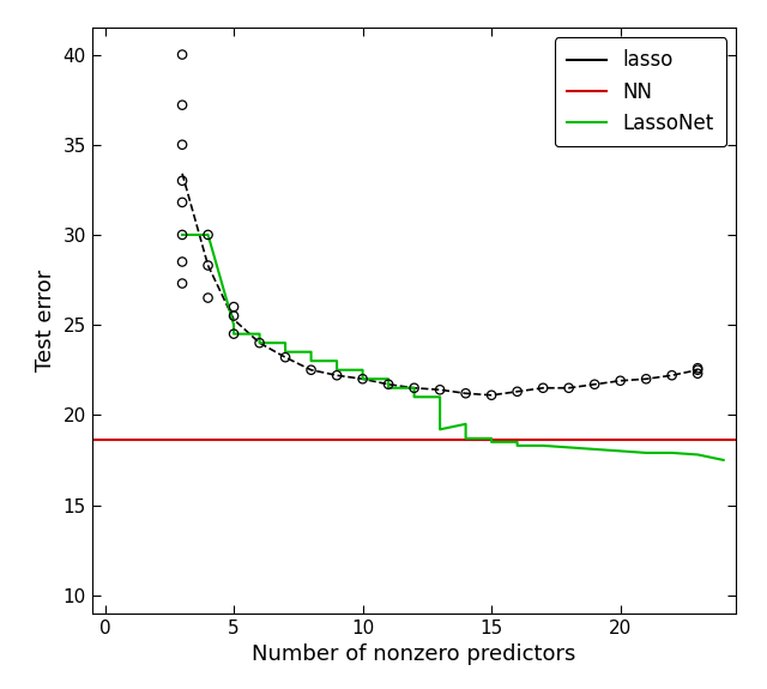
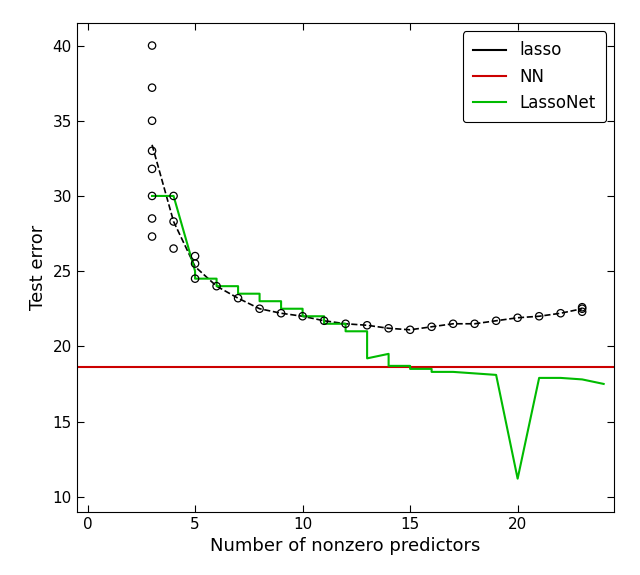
LassoNet/20: 18.0 -> 11.2
